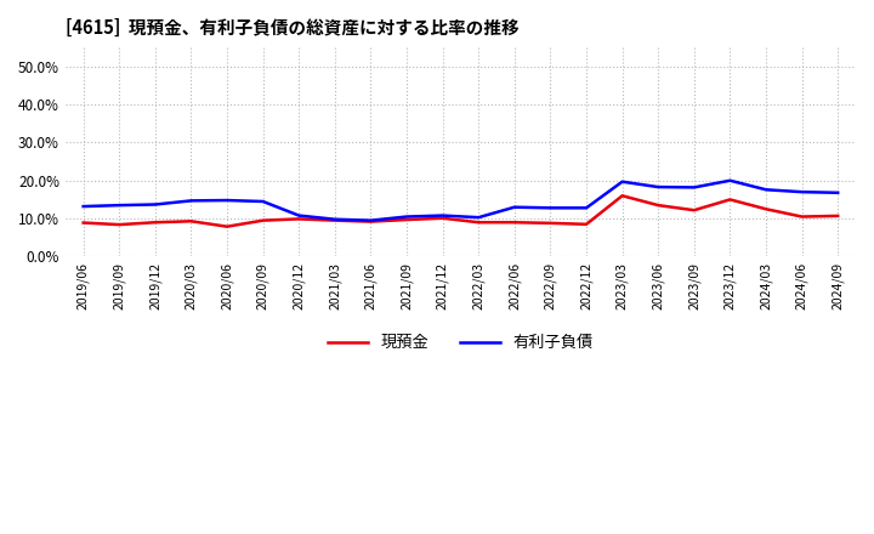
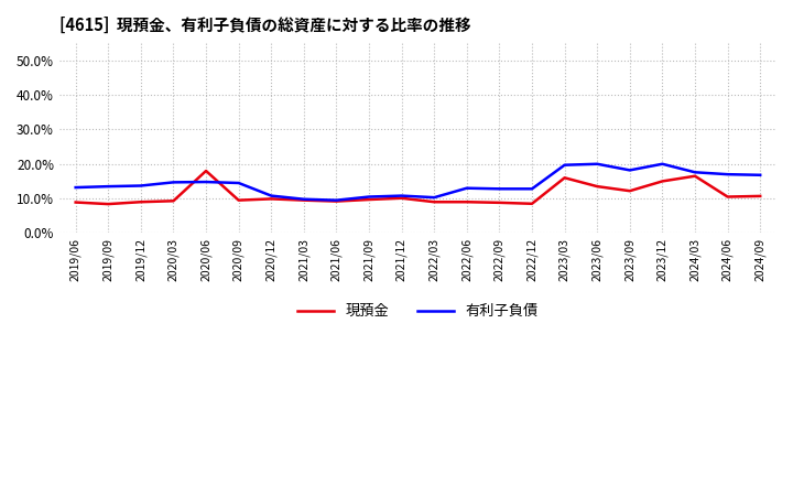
現預金/2020/06: 7.9% -> 18.0%
有利子負債/2023/06: 18.3% -> 20.0%
現預金/2024/03: 12.5% -> 16.5%
